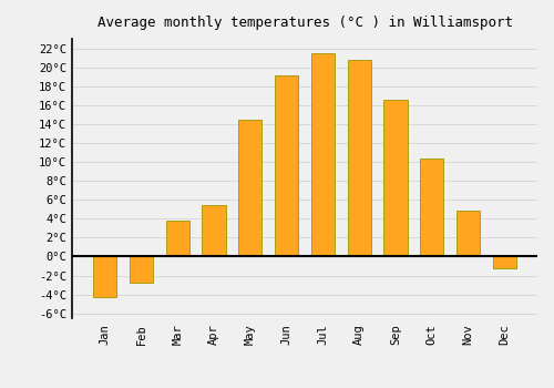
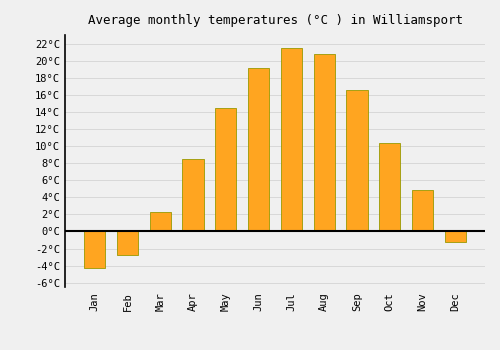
Mar: 3.8°C -> 2.3°C
Apr: 5.4°C -> 8.5°C
